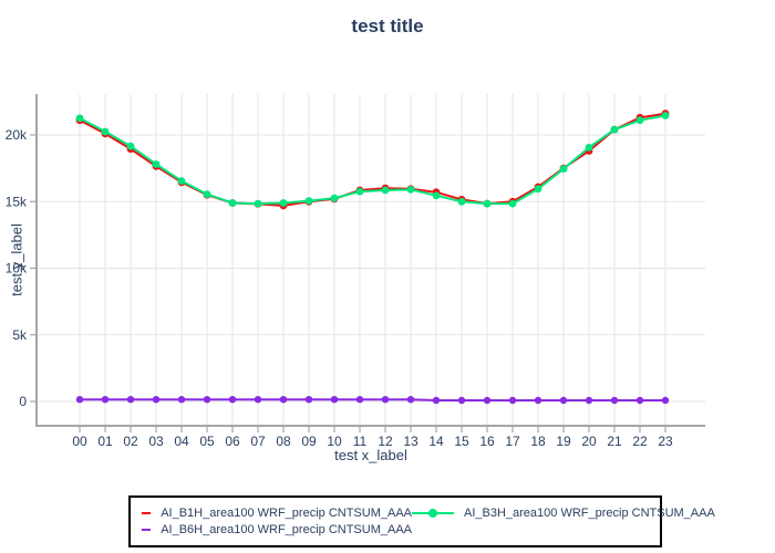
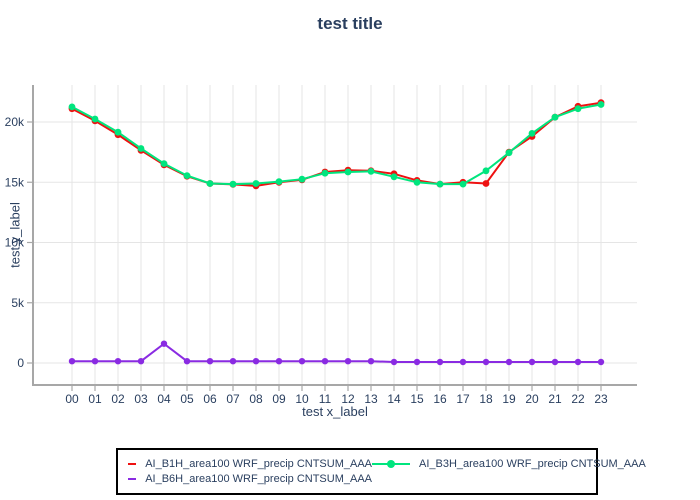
AI_B6H_area100 WRF_precip CNTSUM_AAA/04: 0.2k -> 1.6k
AI_B1H_area100 WRF_precip CNTSUM_AAA/18: 16.1k -> 14.9k
